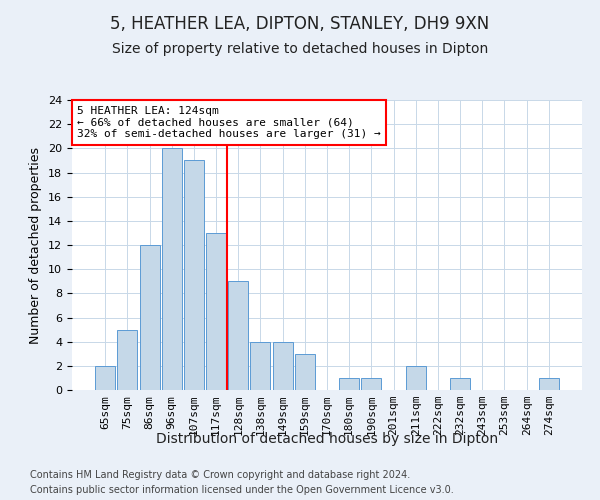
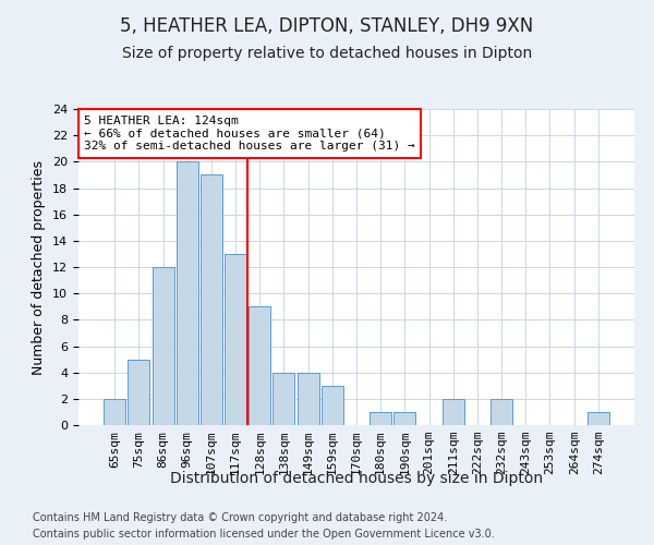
232sqm: 1 -> 2
